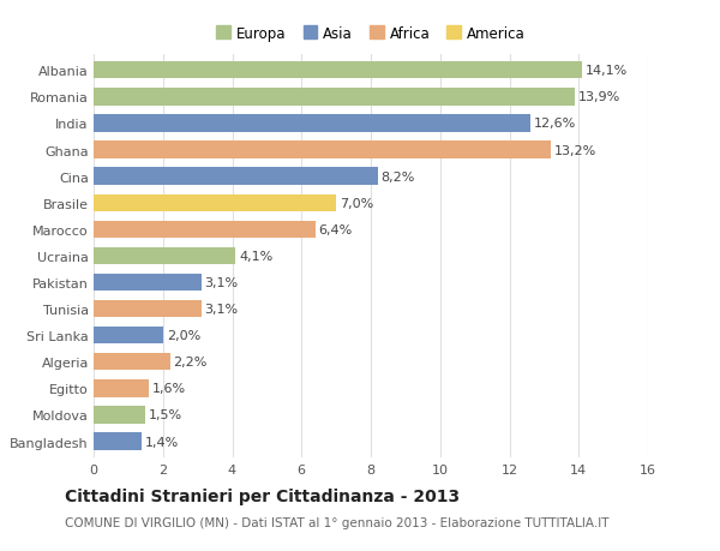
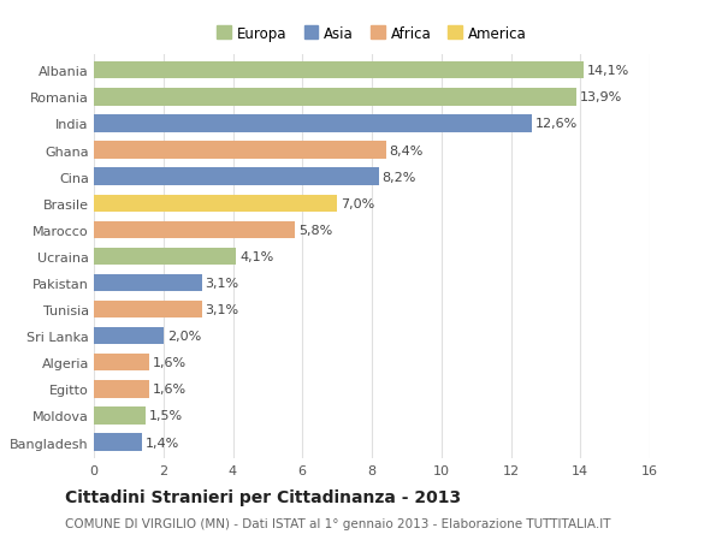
Ghana: 13,2% -> 8,4%
Marocco: 6,4% -> 5,8%
Algeria: 2,2% -> 1,6%
